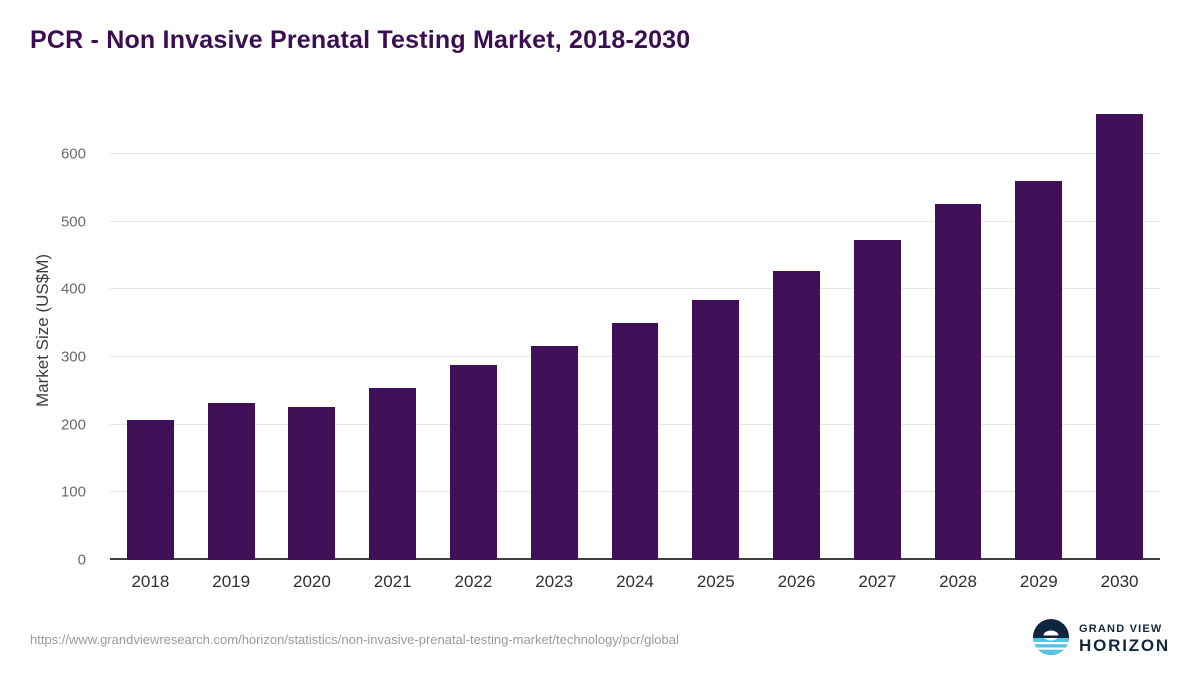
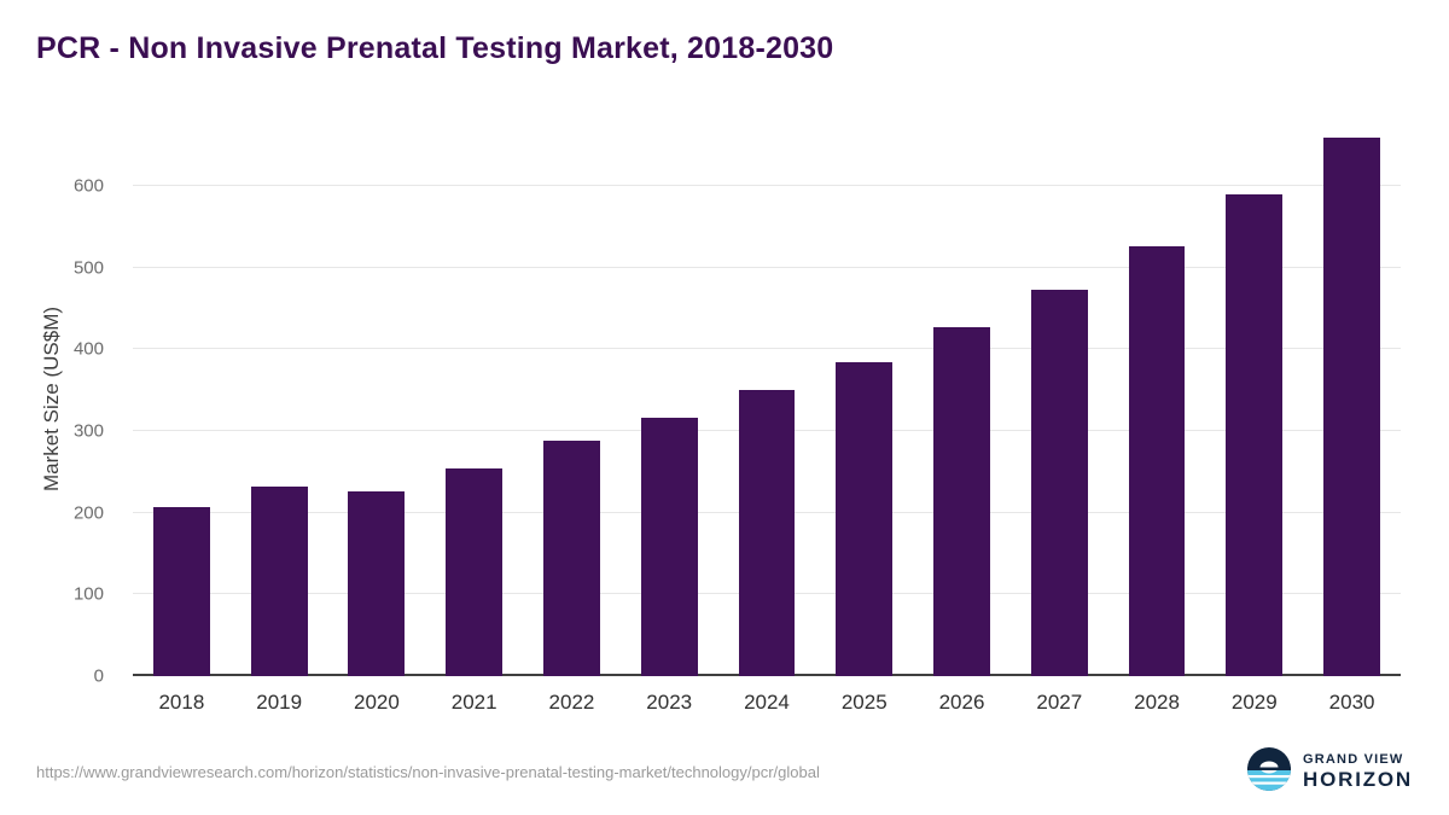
2029: 560 -> 590
